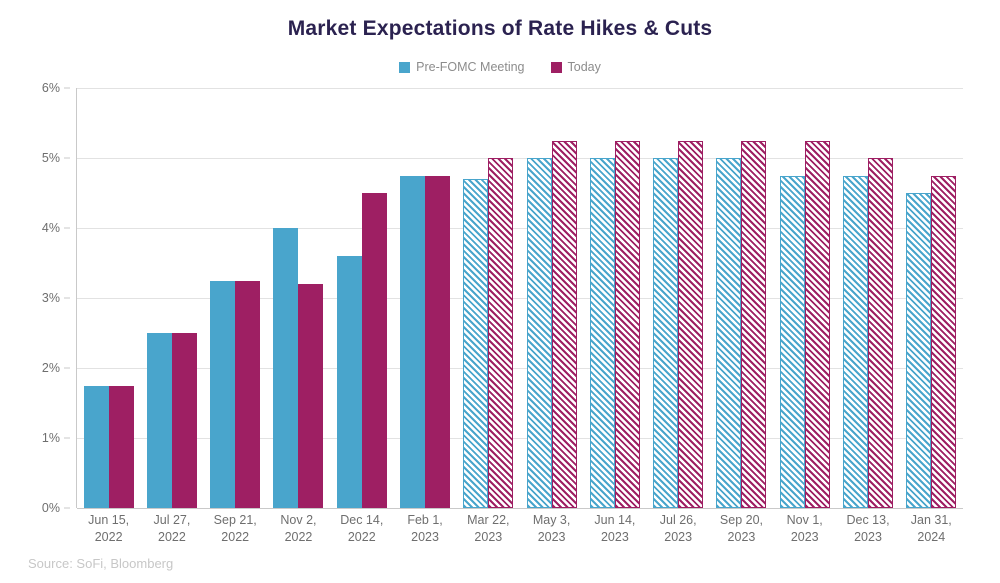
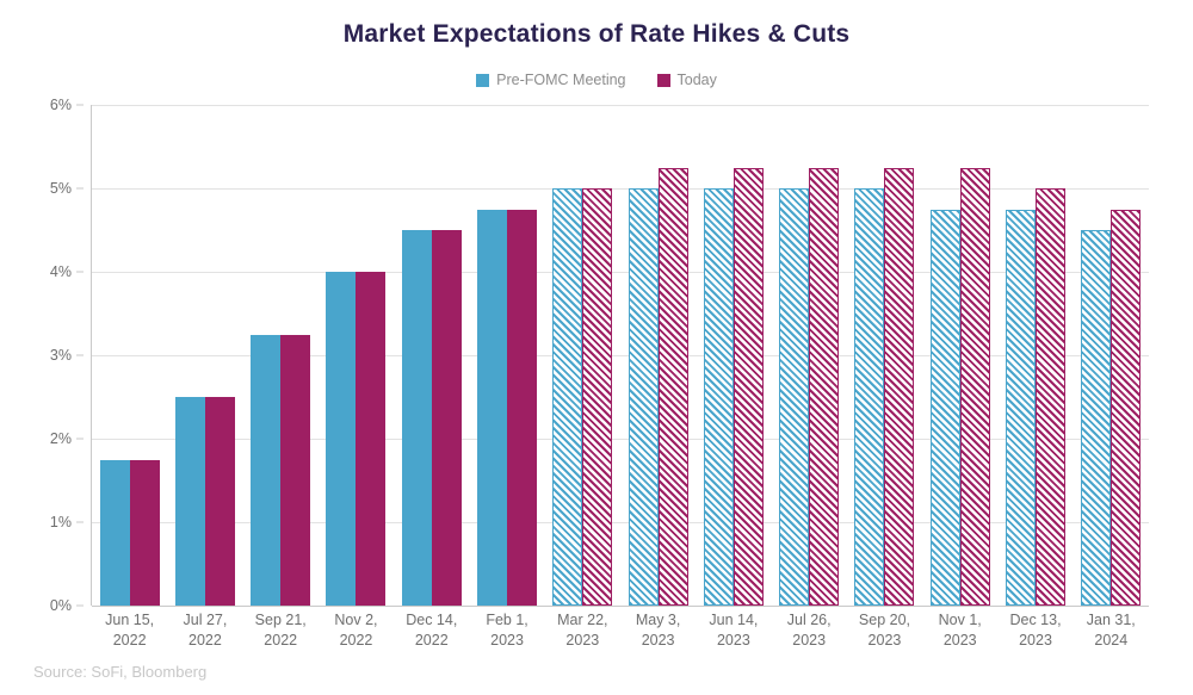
Today/Nov 2, 2022: 3.2% -> 4.0%
Pre-FOMC Meeting/Dec 14, 2022: 3.6% -> 4.5%
Pre-FOMC Meeting/Mar 22, 2023: 4.7% -> 5.0%
